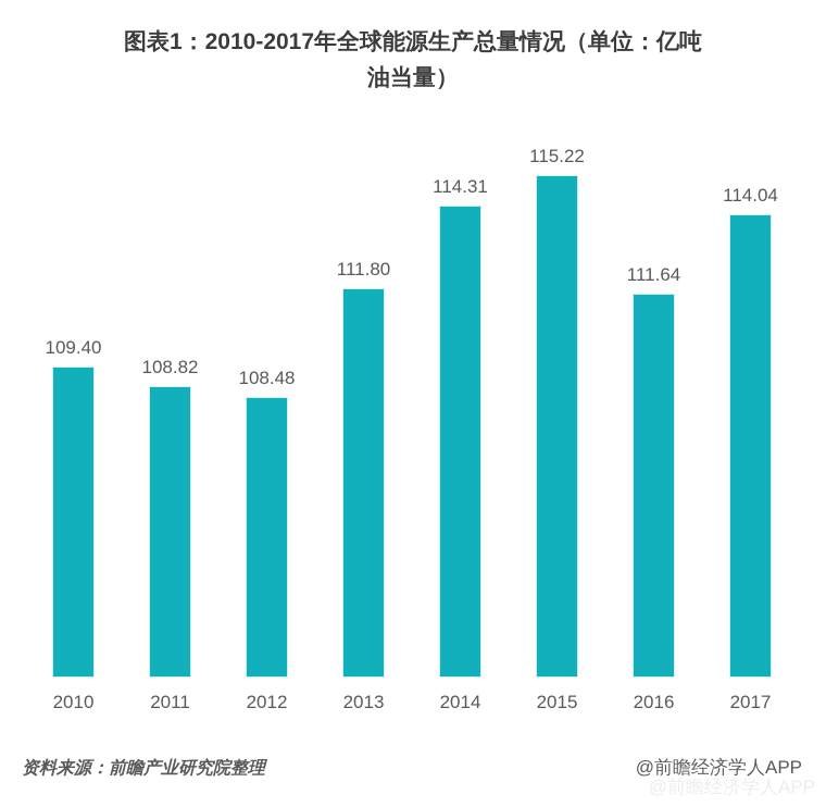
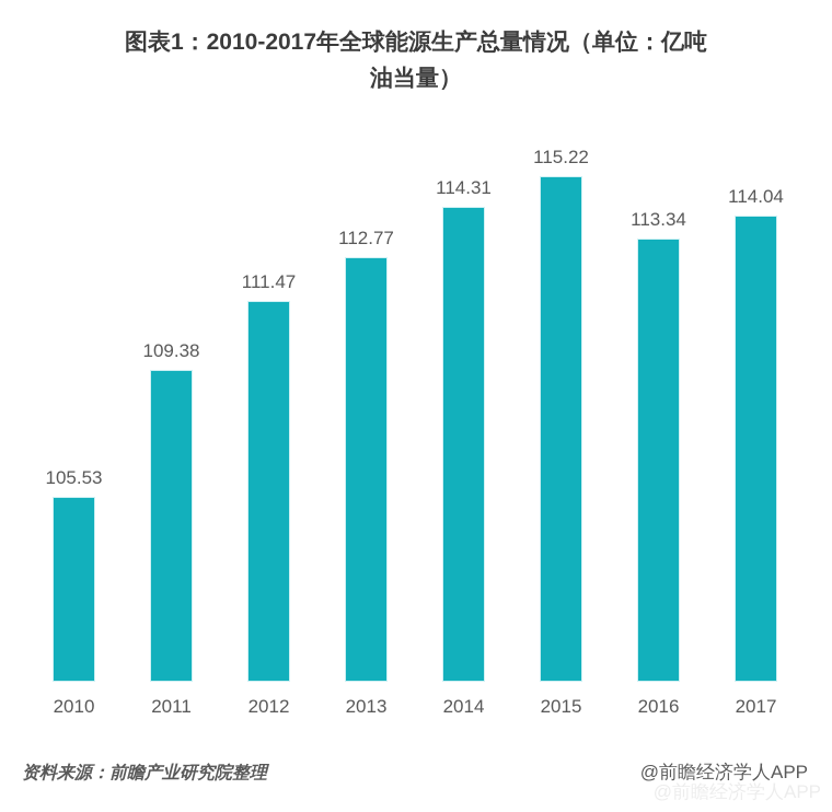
2010: 109.40 -> 105.53
2011: 108.82 -> 109.38
2012: 108.48 -> 111.47
2013: 111.80 -> 112.77
2016: 111.64 -> 113.34
